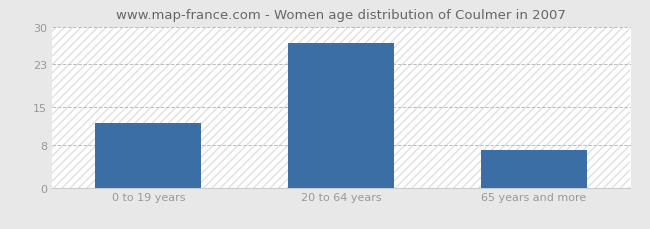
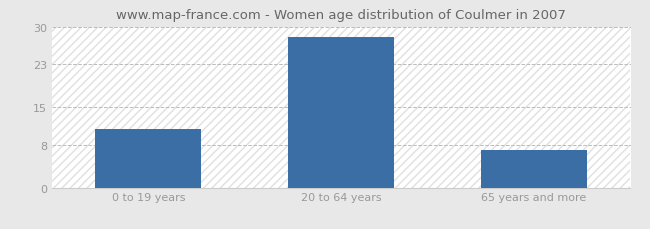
0 to 19 years: 12 -> 11
20 to 64 years: 27 -> 28
